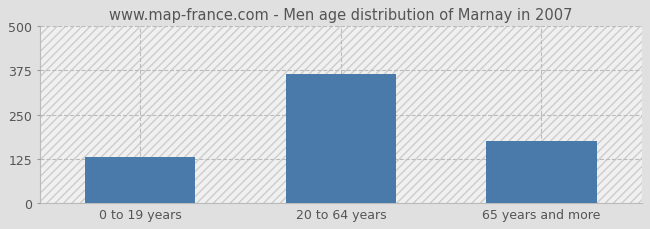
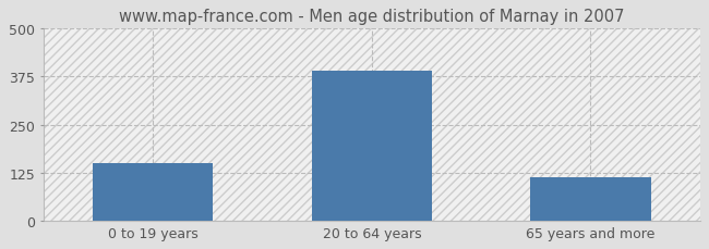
0 to 19 years: 130 -> 150
20 to 64 years: 365 -> 390
65 years and more: 175 -> 113
